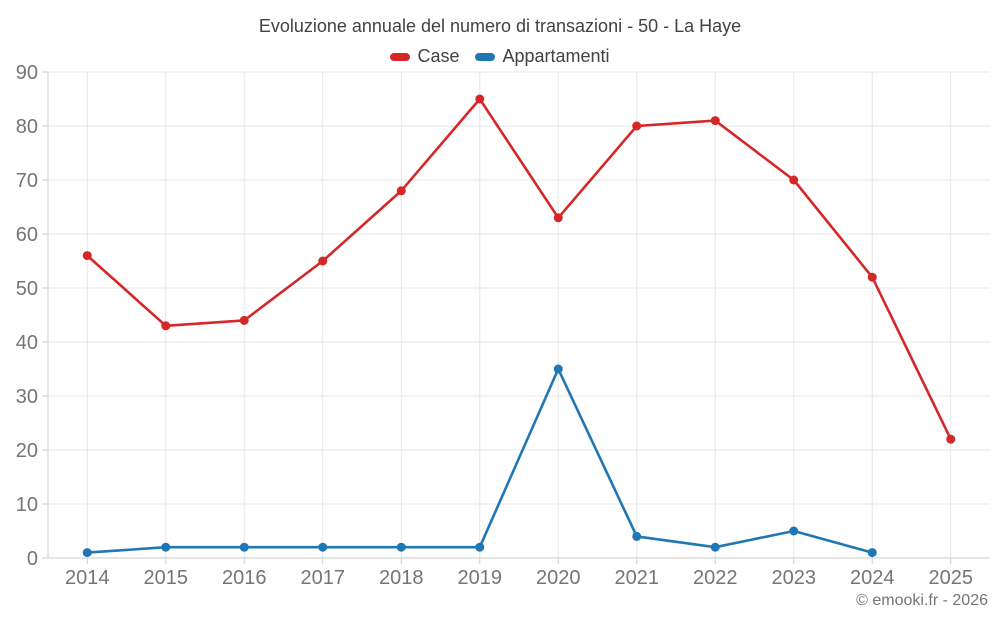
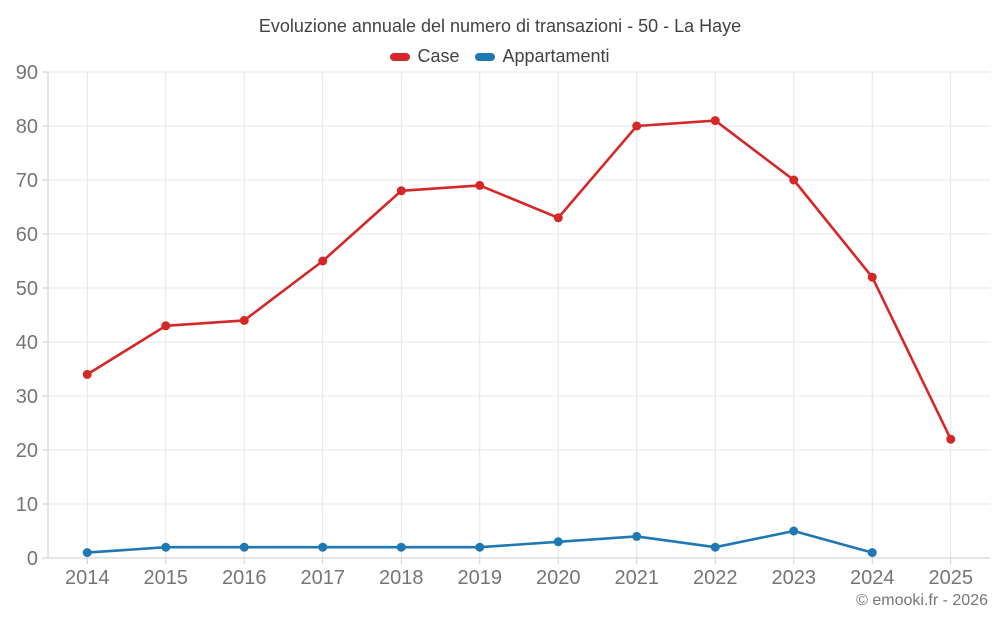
Case/2014: 56 -> 34
Case/2019: 85 -> 69
Appartamenti/2020: 35 -> 3
